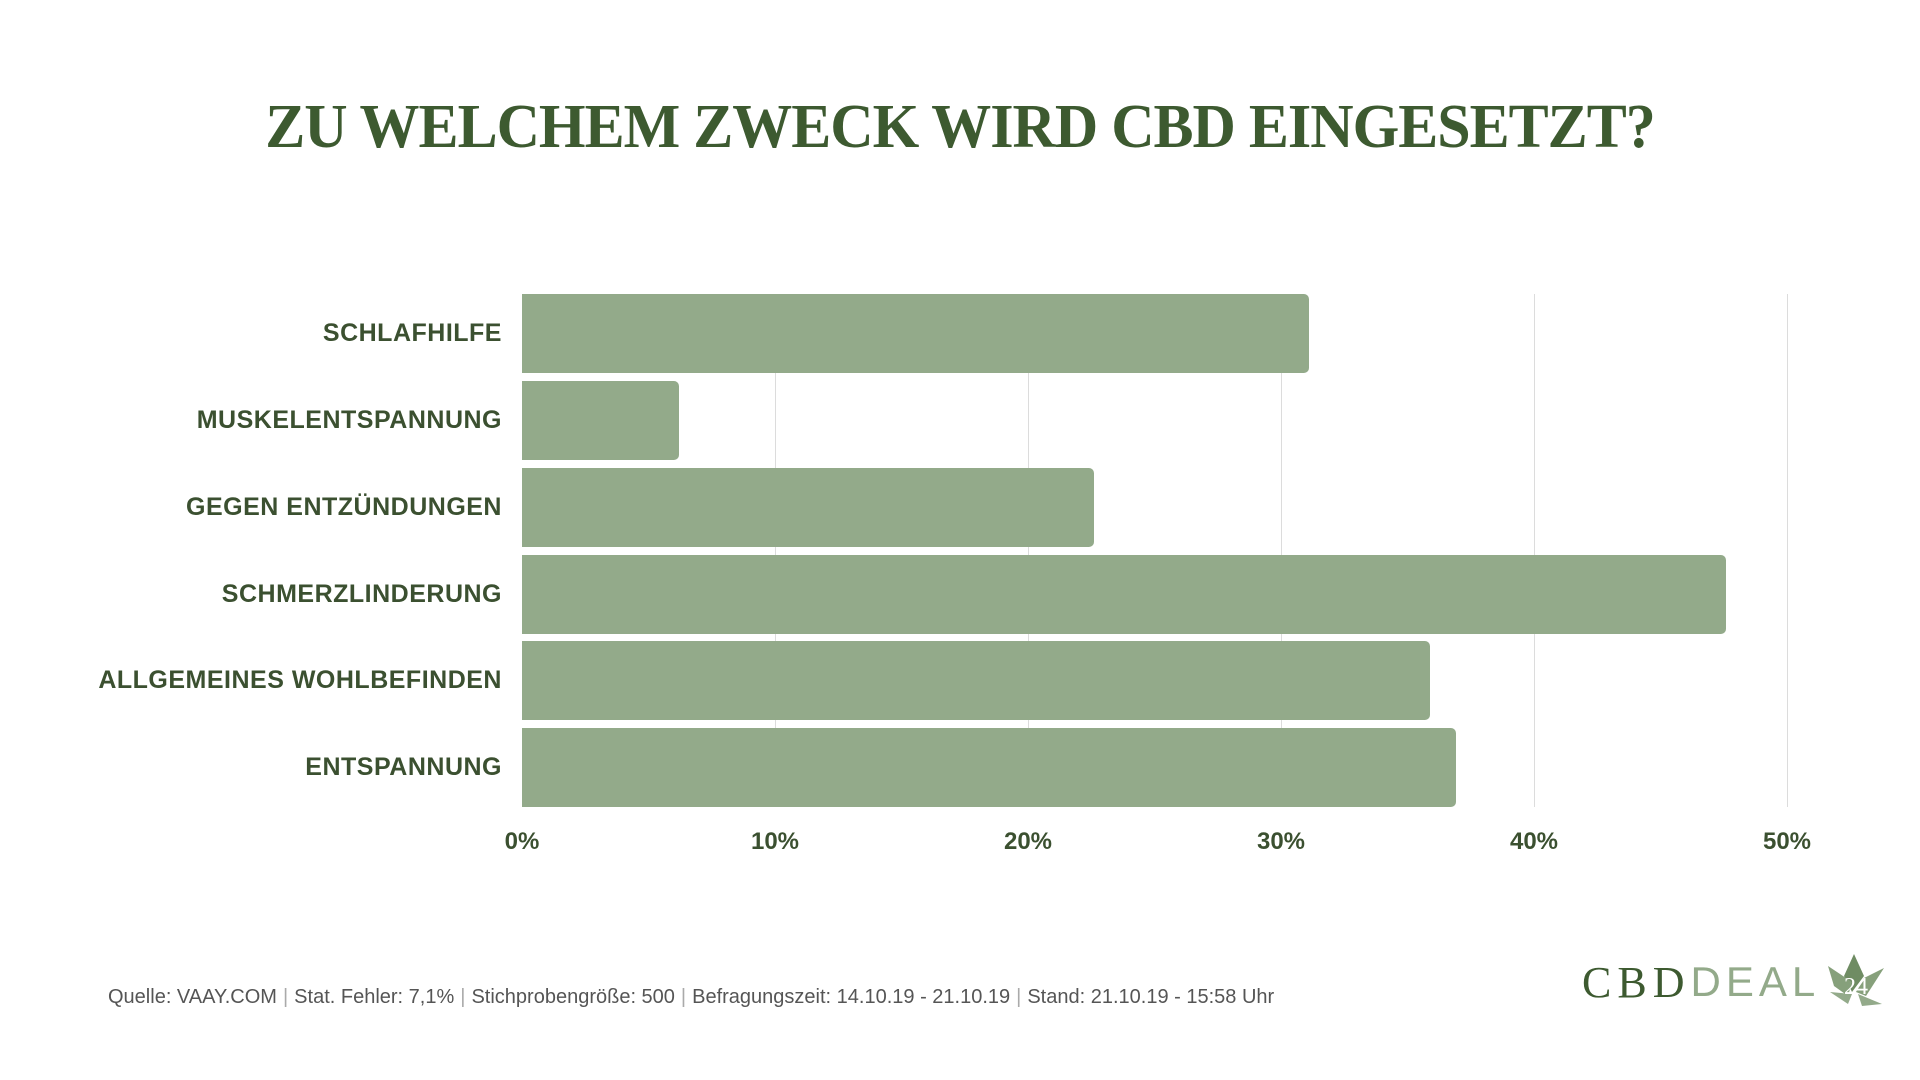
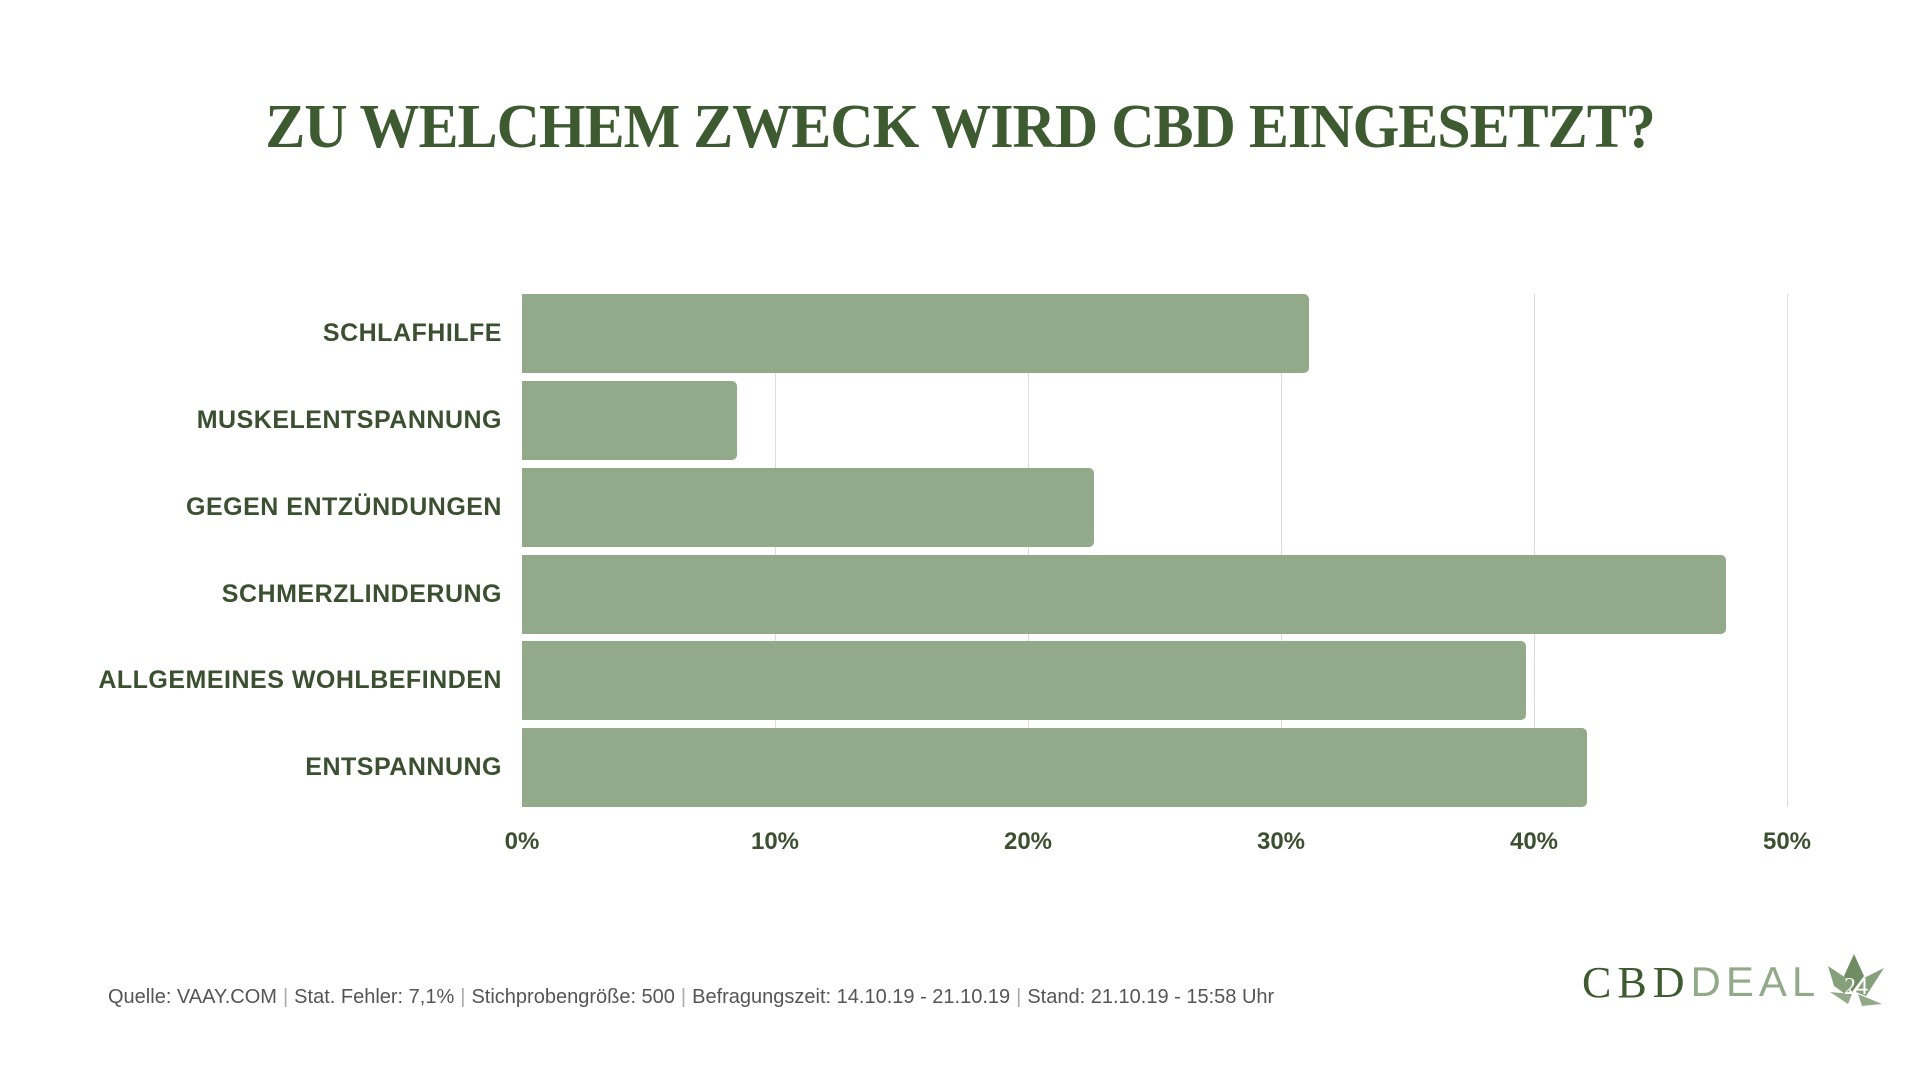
MUSKELENTSPANNUNG: 6.2% -> 8.5%
ALLGEMEINES WOHLBEFINDEN: 35.9% -> 39.7%
ENTSPANNUNG: 36.9% -> 42.1%
